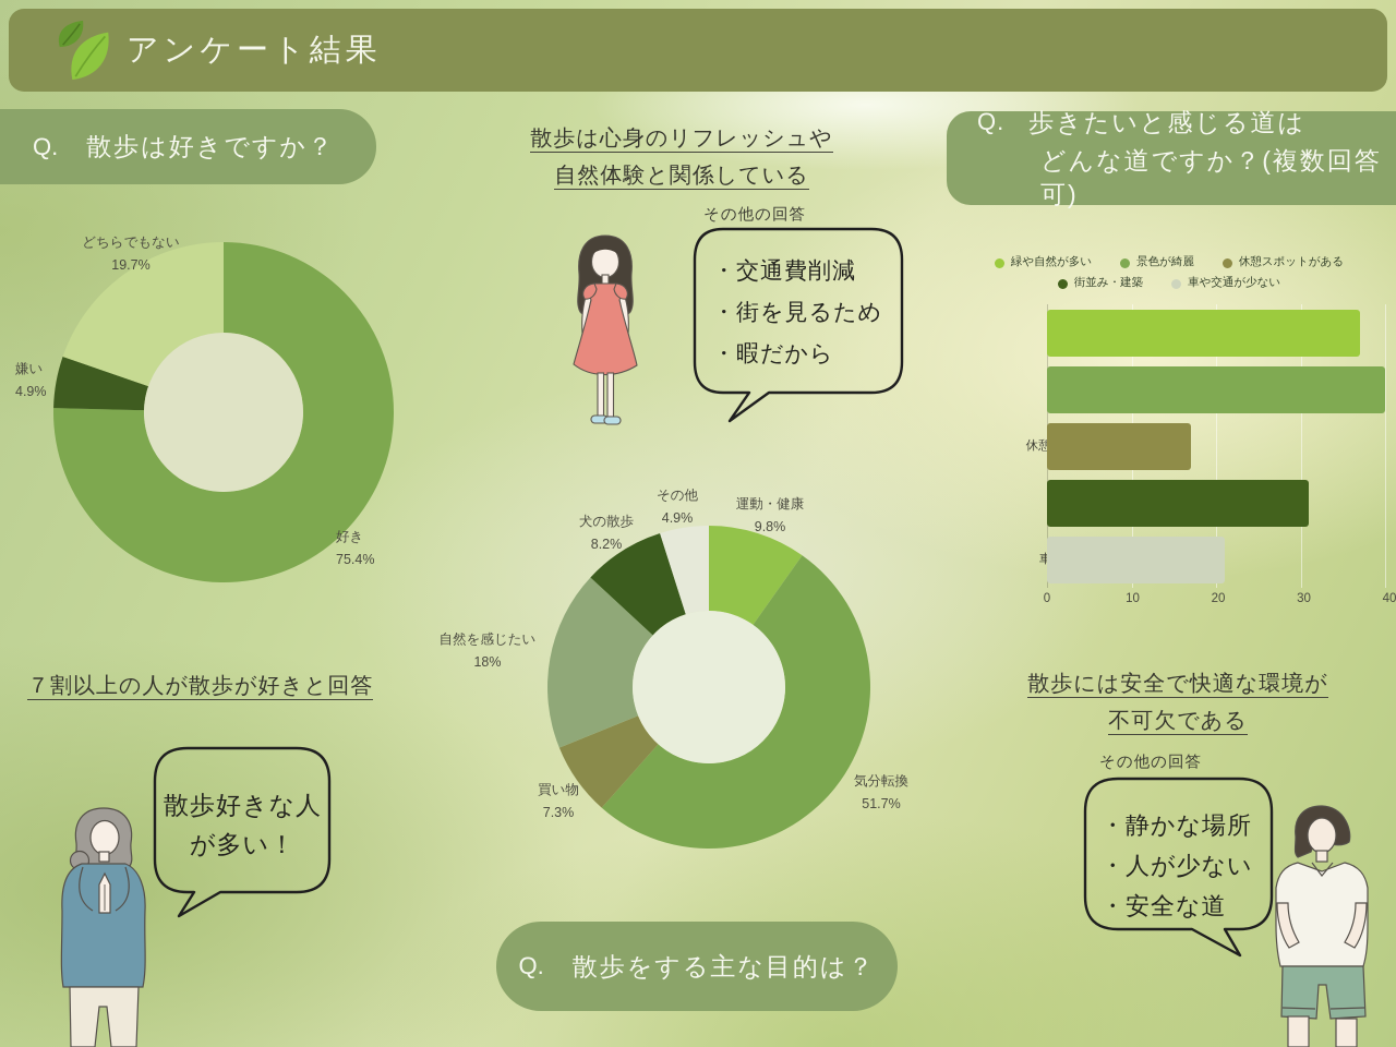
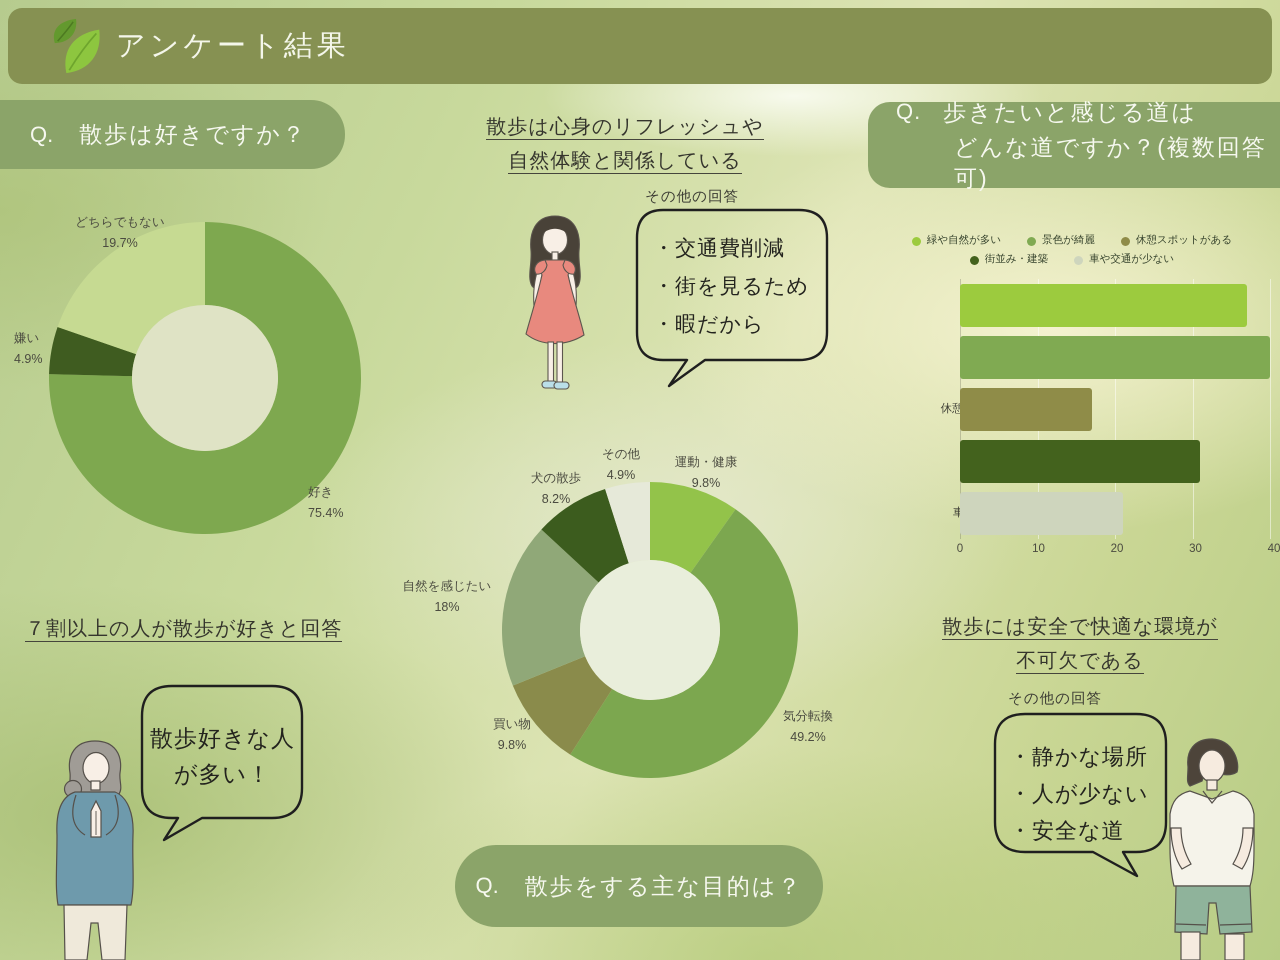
散歩をする主な目的は？/気分転換: 51.7% -> 49.2%
散歩をする主な目的は？/買い物: 7.3% -> 9.8%
